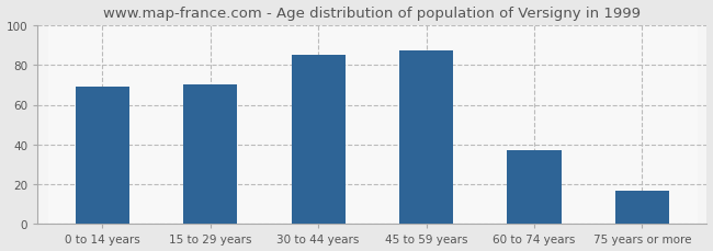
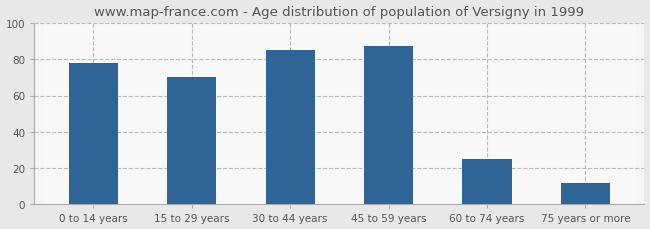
0 to 14 years: 69 -> 78
60 to 74 years: 37 -> 25
75 years or more: 17 -> 12
